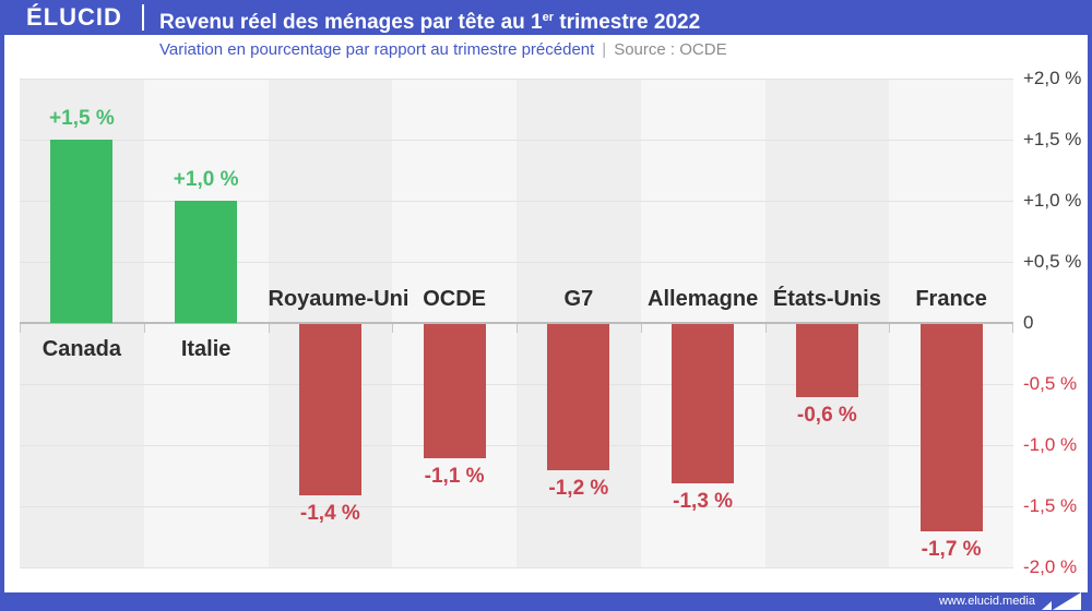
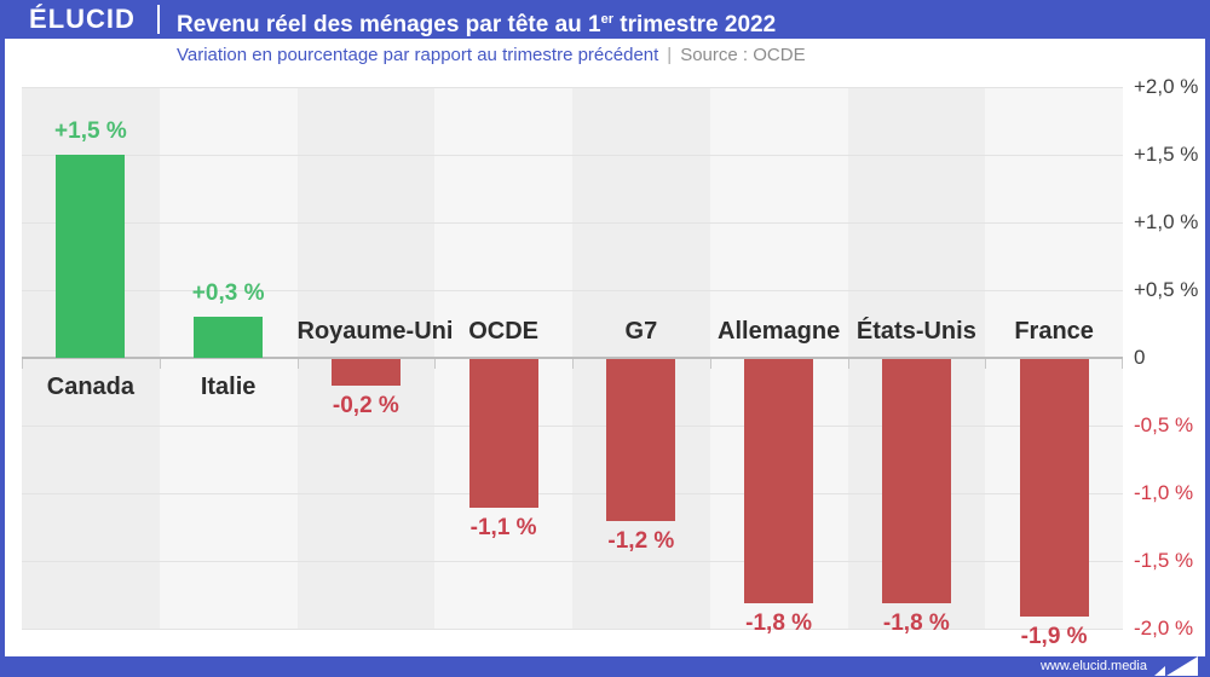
Italie: +1,0 -> +0,3
Royaume-Uni: -1,4 -> -0,2
Allemagne: -1,3 -> -1,8
États-Unis: -0,6 -> -1,8
France: -1,7 -> -1,9
